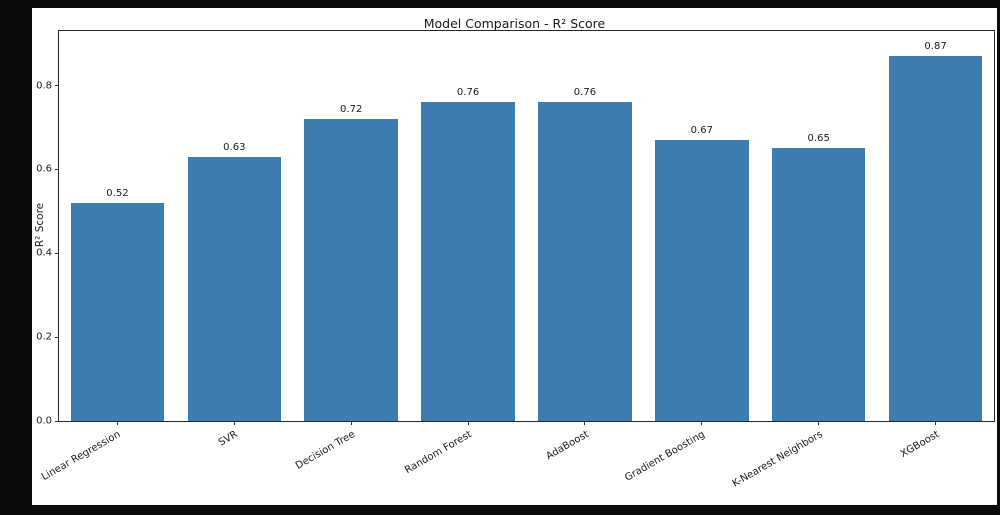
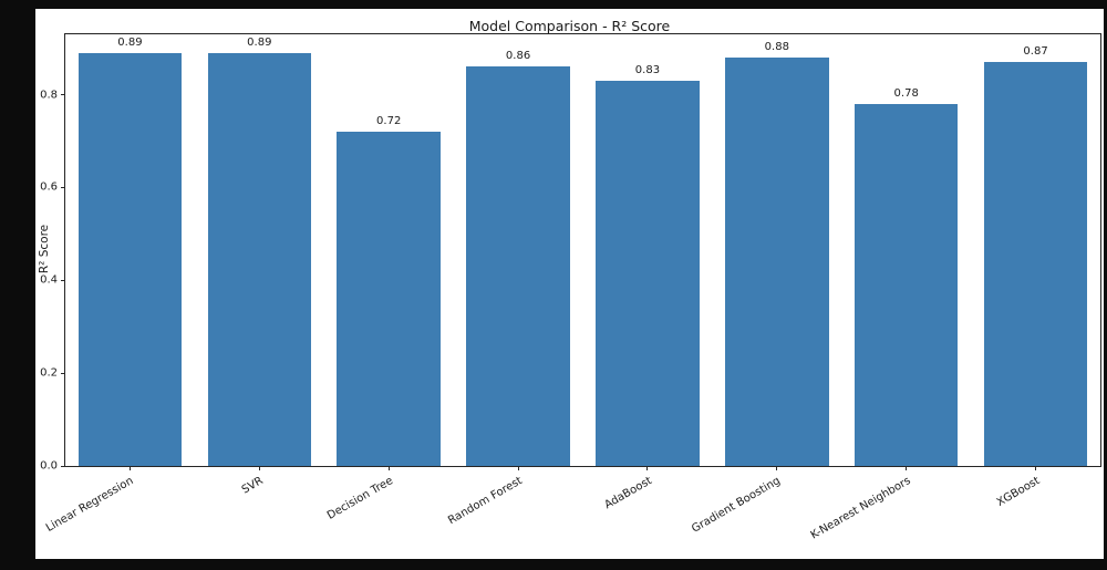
Linear Regression: 0.52 -> 0.89
SVR: 0.63 -> 0.89
Random Forest: 0.76 -> 0.86
AdaBoost: 0.76 -> 0.83
Gradient Boosting: 0.67 -> 0.88
K-Nearest Neighbors: 0.65 -> 0.78
